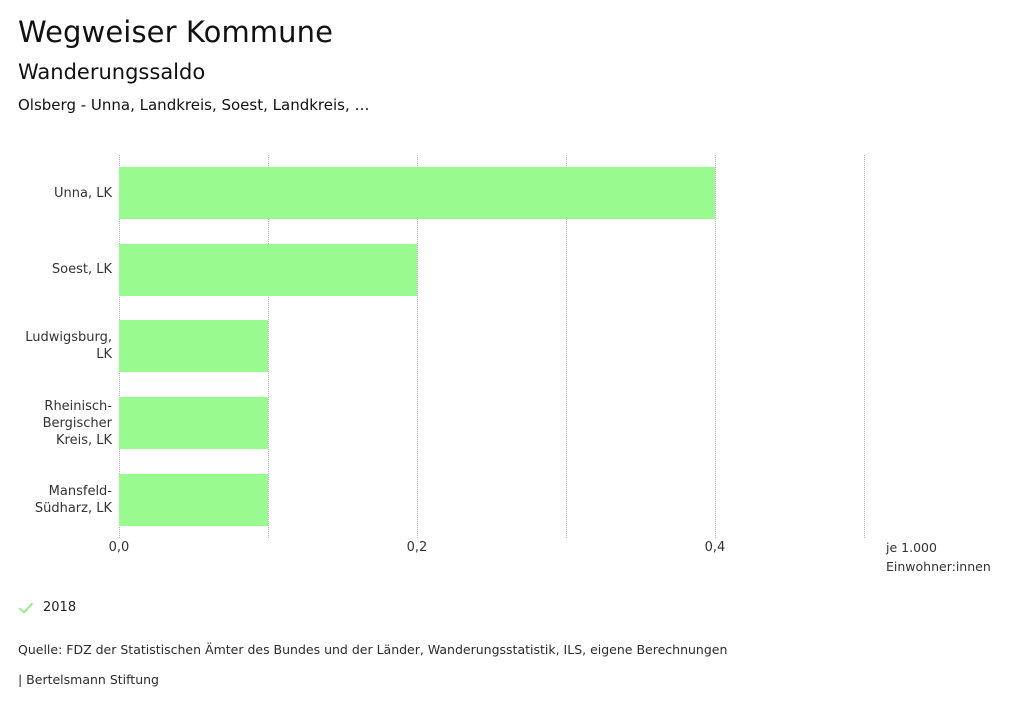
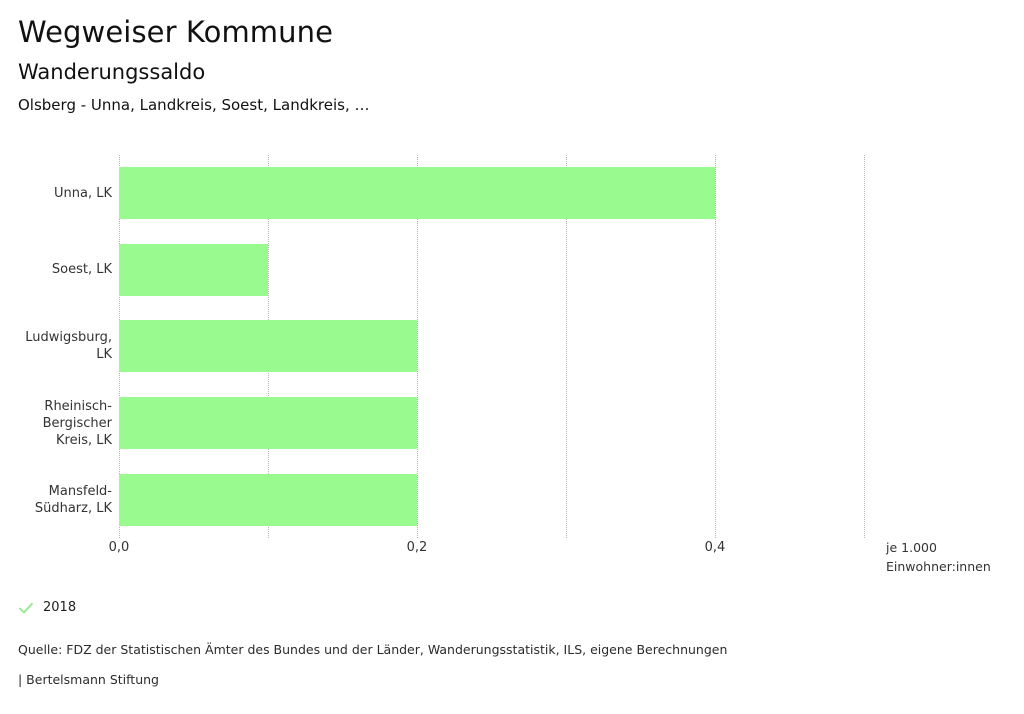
Soest, LK: 0,2 -> 0,1
Ludwigsburg, LK: 0,1 -> 0,2
Rheinisch-Bergischer Kreis, LK: 0,1 -> 0,2
Mansfeld-Südharz, LK: 0,1 -> 0,2
